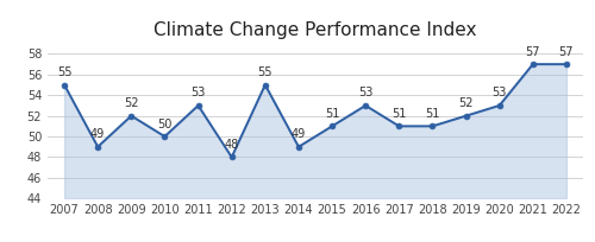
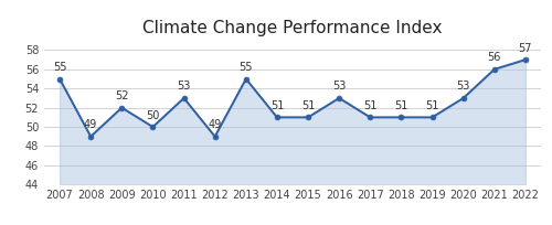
2012: 48 -> 49
2014: 49 -> 51
2019: 52 -> 51
2021: 57 -> 56
